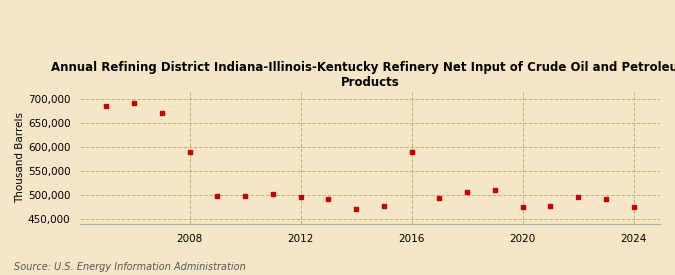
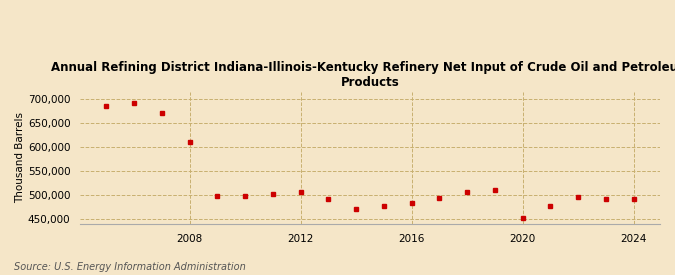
2008: 590,000 -> 611,000
2012: 495,000 -> 507,000
2016: 590,000 -> 483,000
2020: 475,000 -> 452,000
2024: 475,000 -> 492,000
